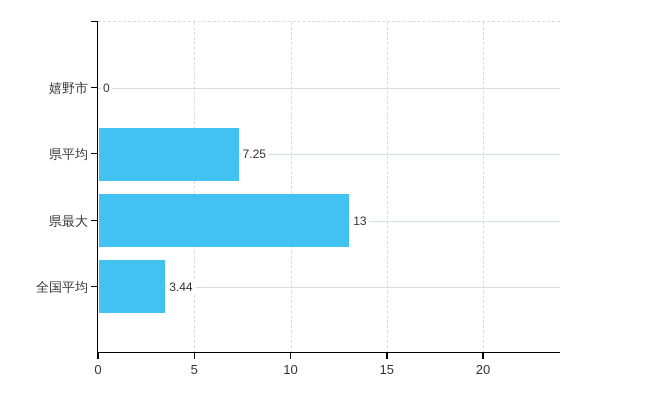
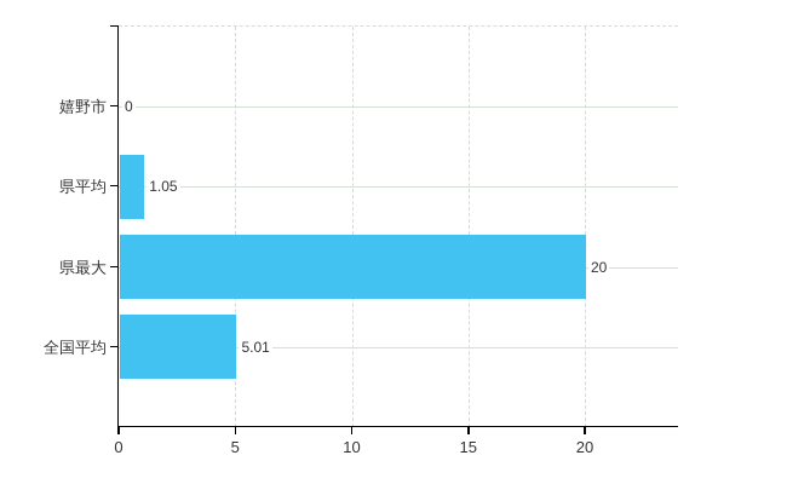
県平均: 7.25 -> 1.05
県最大: 13 -> 20
全国平均: 3.44 -> 5.01
